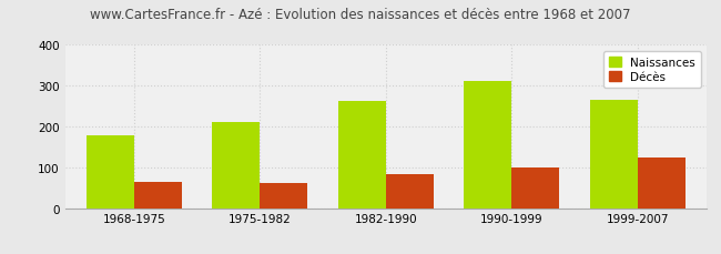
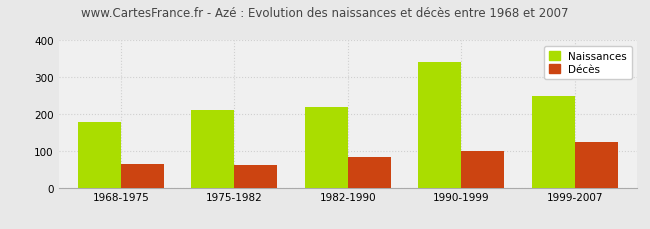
Naissances/1982-1990: 262 -> 220
Naissances/1990-1999: 311 -> 340
Naissances/1999-2007: 266 -> 250
